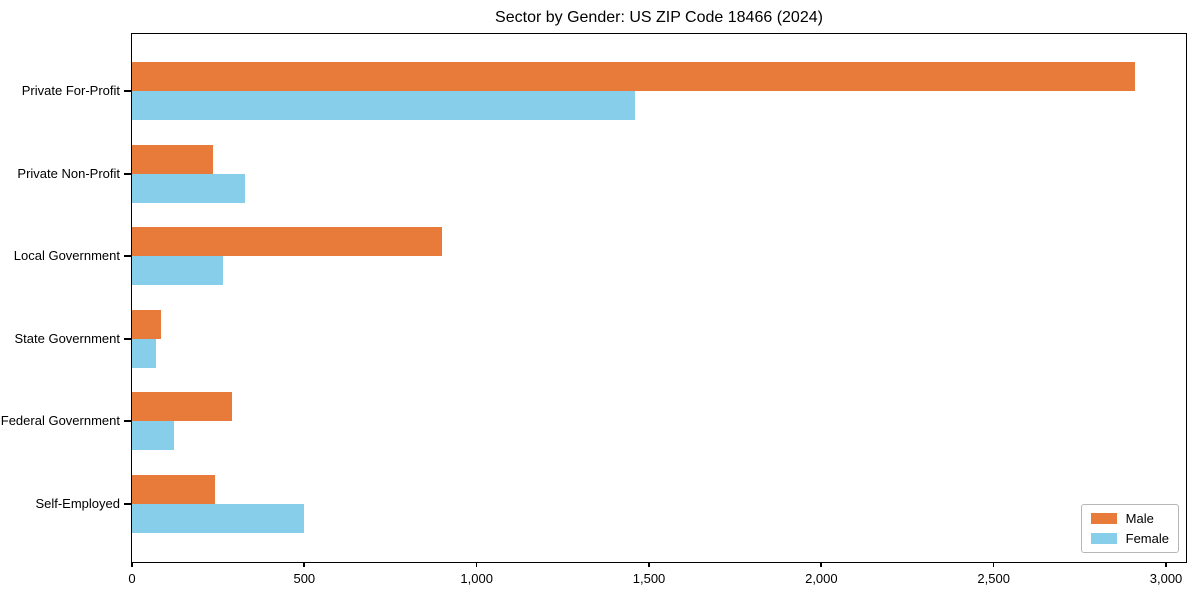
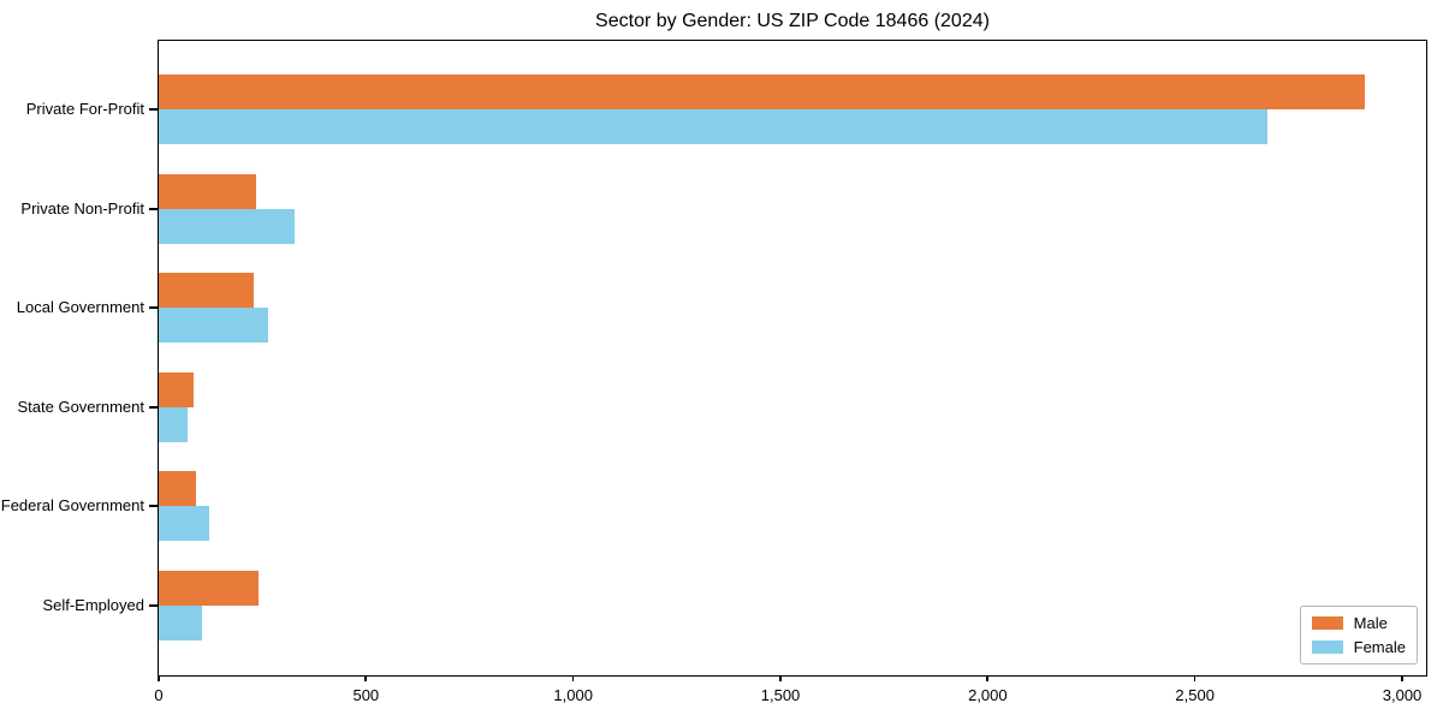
Female/Private For-Profit: 1460 -> 2680
Male/Local Government: 900 -> 230
Male/Federal Government: 290 -> 90
Female/Self-Employed: 500 -> 100
